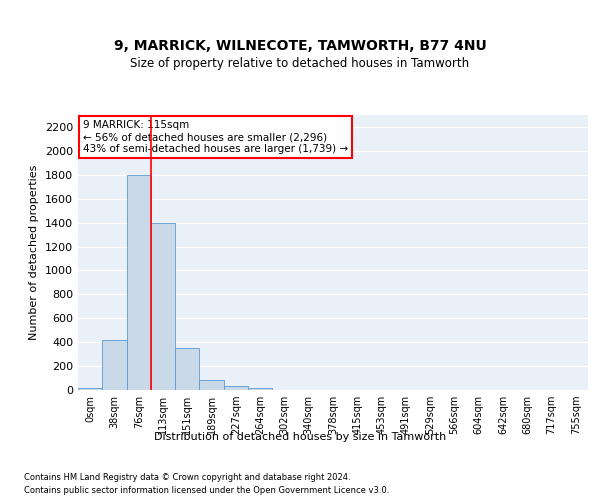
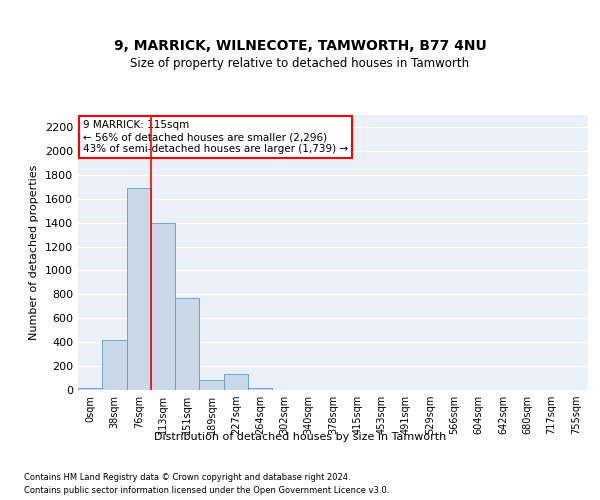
76sqm: 1800 -> 1690
151sqm: 350 -> 770
227sqm: 40 -> 130
